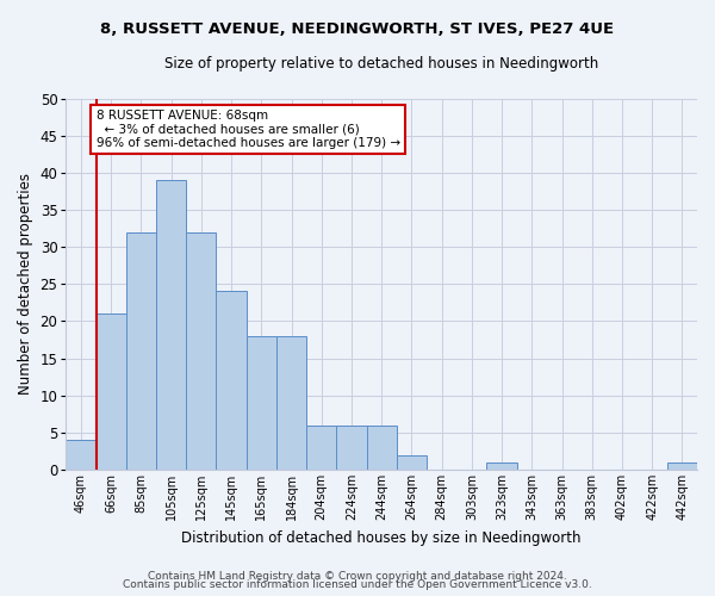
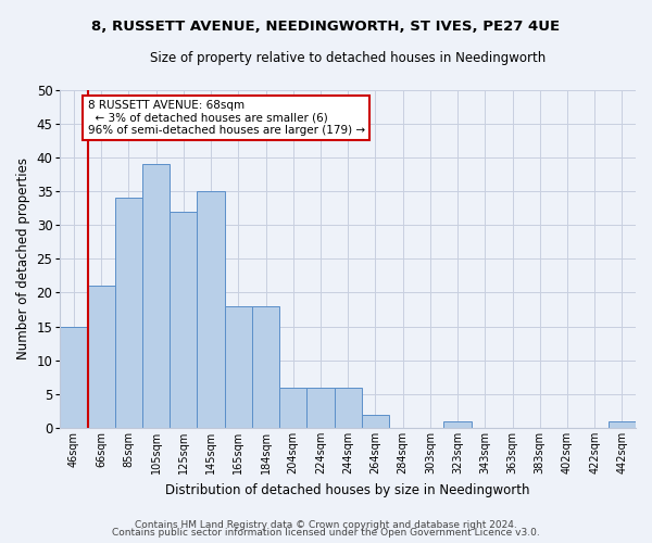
46sqm: 4 -> 15
85sqm: 32 -> 34
145sqm: 24 -> 35
